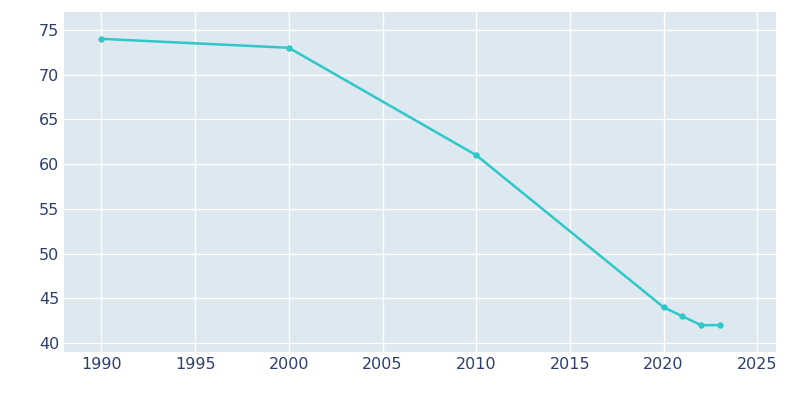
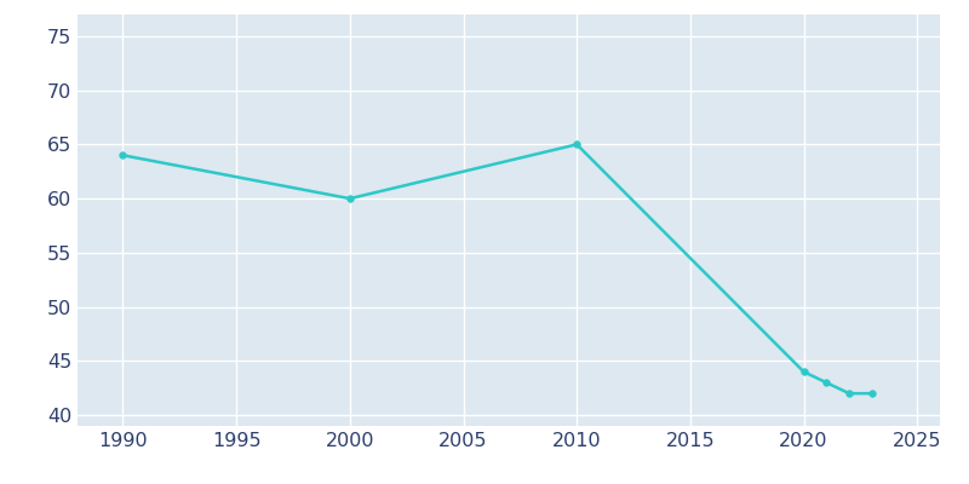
1990: 74 -> 64
2000: 73 -> 60
2010: 61 -> 65
